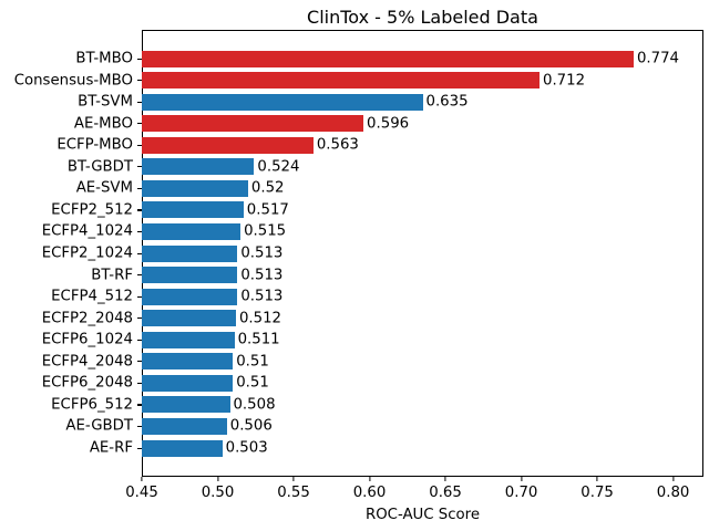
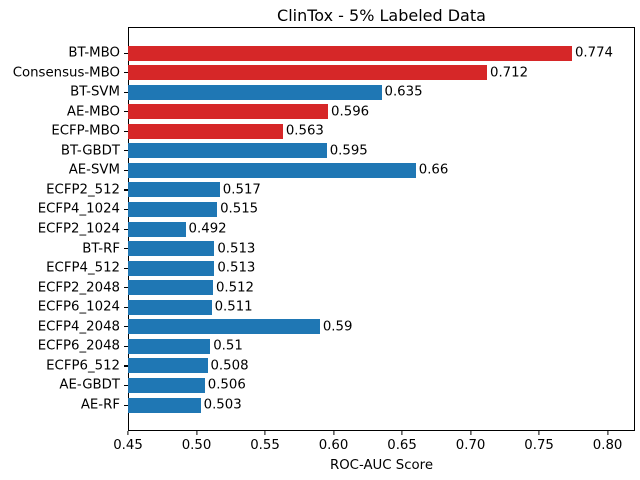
BT-GBDT: 0.524 -> 0.595
AE-SVM: 0.52 -> 0.66
ECFP2_1024: 0.513 -> 0.492
ECFP4_2048: 0.51 -> 0.59
